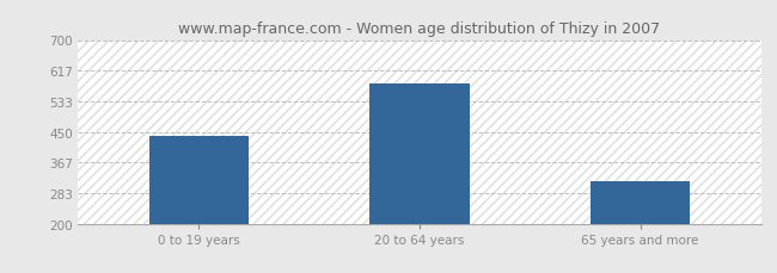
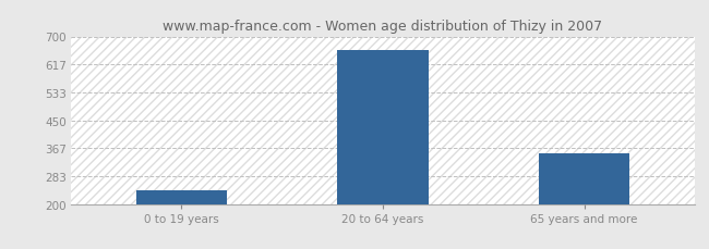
0 to 19 years: 440 -> 240
20 to 64 years: 580 -> 658
65 years and more: 315 -> 352
